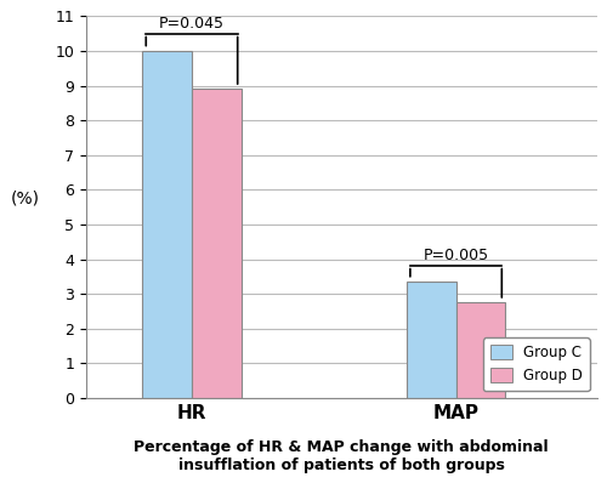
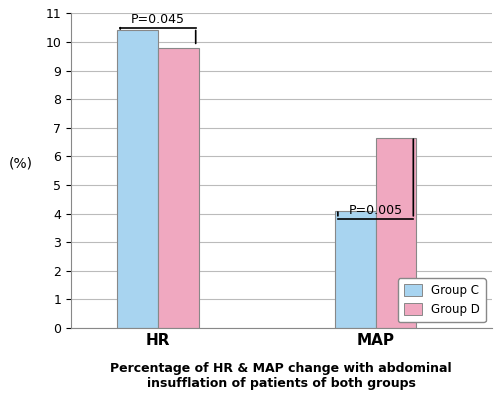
Group C/HR: 10.00 -> 10.40
Group D/HR: 8.90 -> 9.80
Group C/MAP: 3.35 -> 4.10
Group D/MAP: 2.75 -> 6.65
